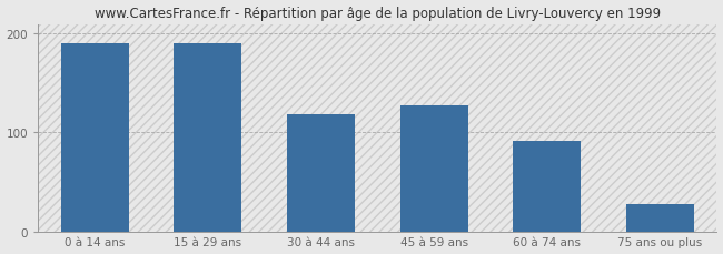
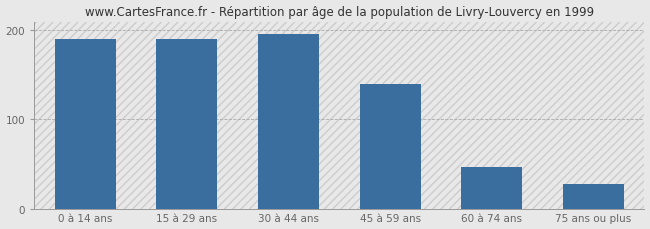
30 à 44 ans: 118 -> 196
45 à 59 ans: 128 -> 140
60 à 74 ans: 92 -> 47
